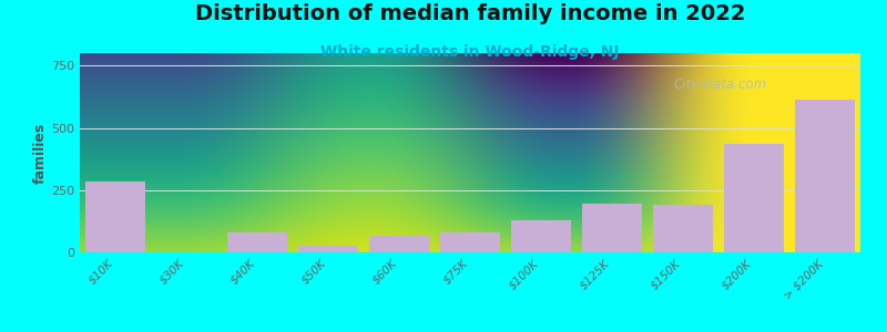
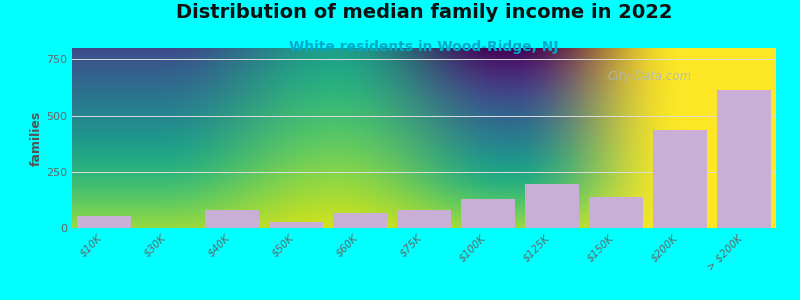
$10K: 285 -> 55
$150K: 190 -> 140
